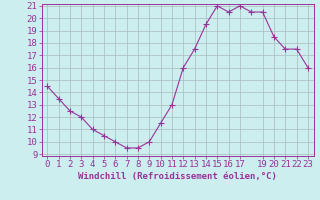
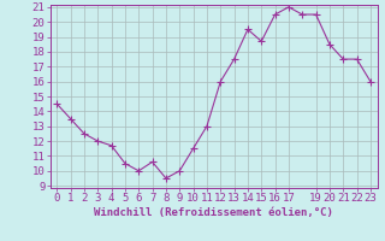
4: 11.0 -> 11.7
7: 9.5 -> 10.6
15: 21.0 -> 18.7
